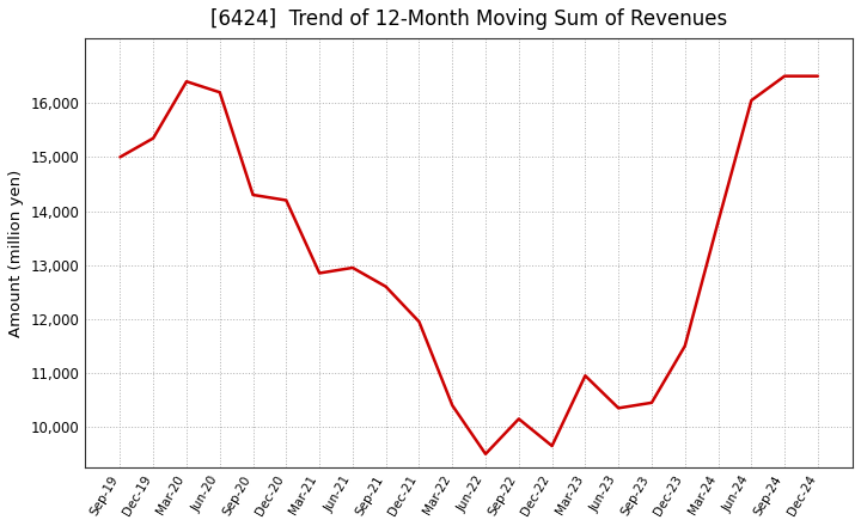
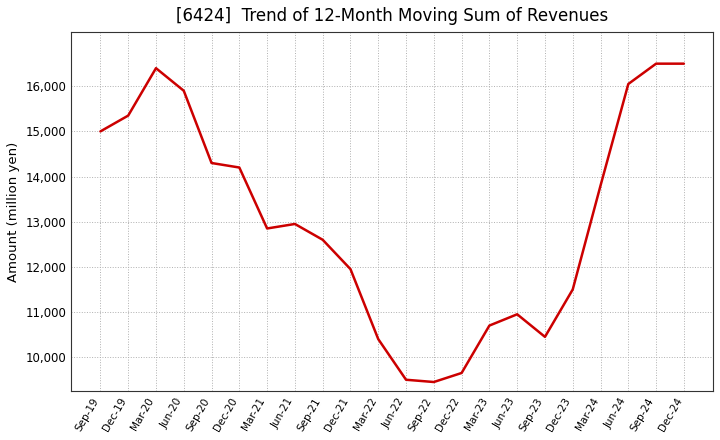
Jun-20: 16,200 -> 15,900
Sep-22: 10,150 -> 9,450
Mar-23: 10,950 -> 10,700
Jun-23: 10,350 -> 10,950
